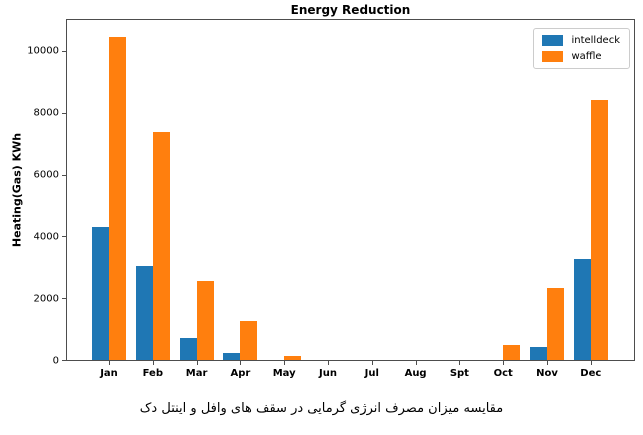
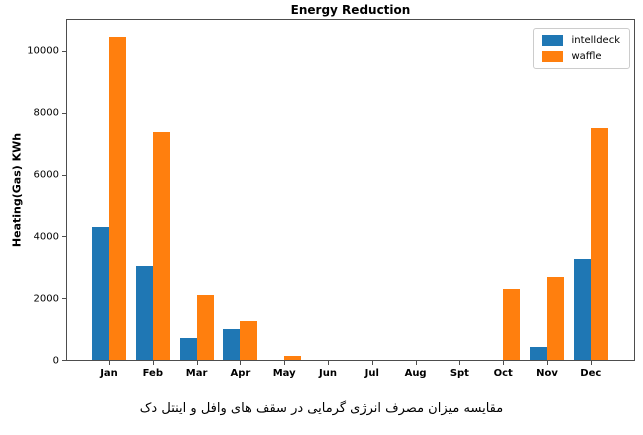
waffle/Mar: 2600 -> 2100
intelldeck/Apr: 200 -> 1000
waffle/Oct: 500 -> 2300
waffle/Nov: 2300 -> 2700
waffle/Dec: 8400 -> 7500
